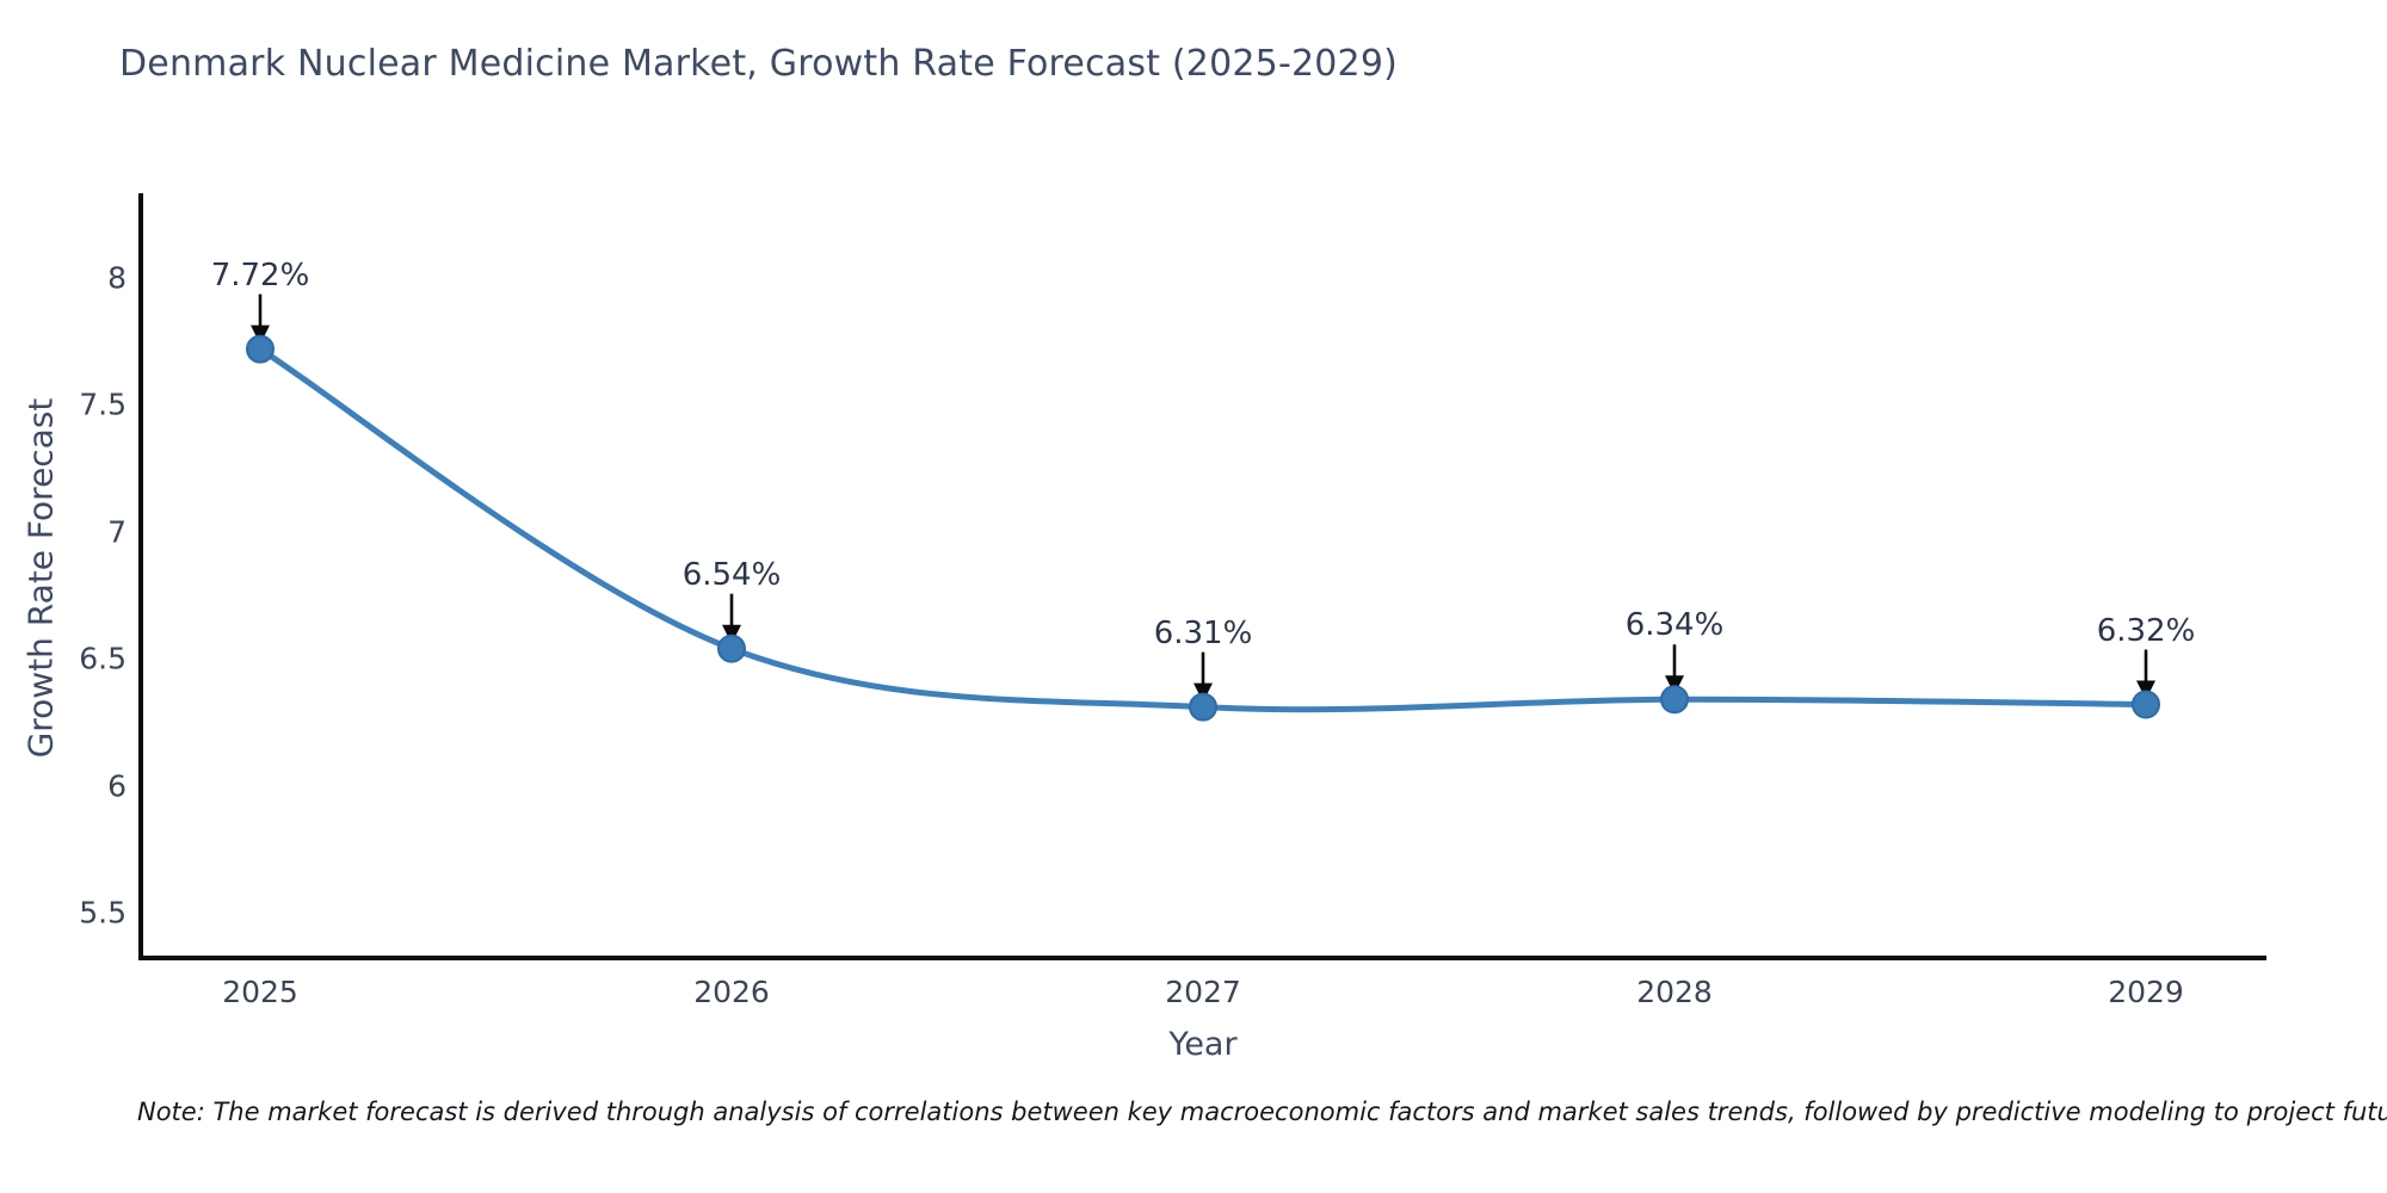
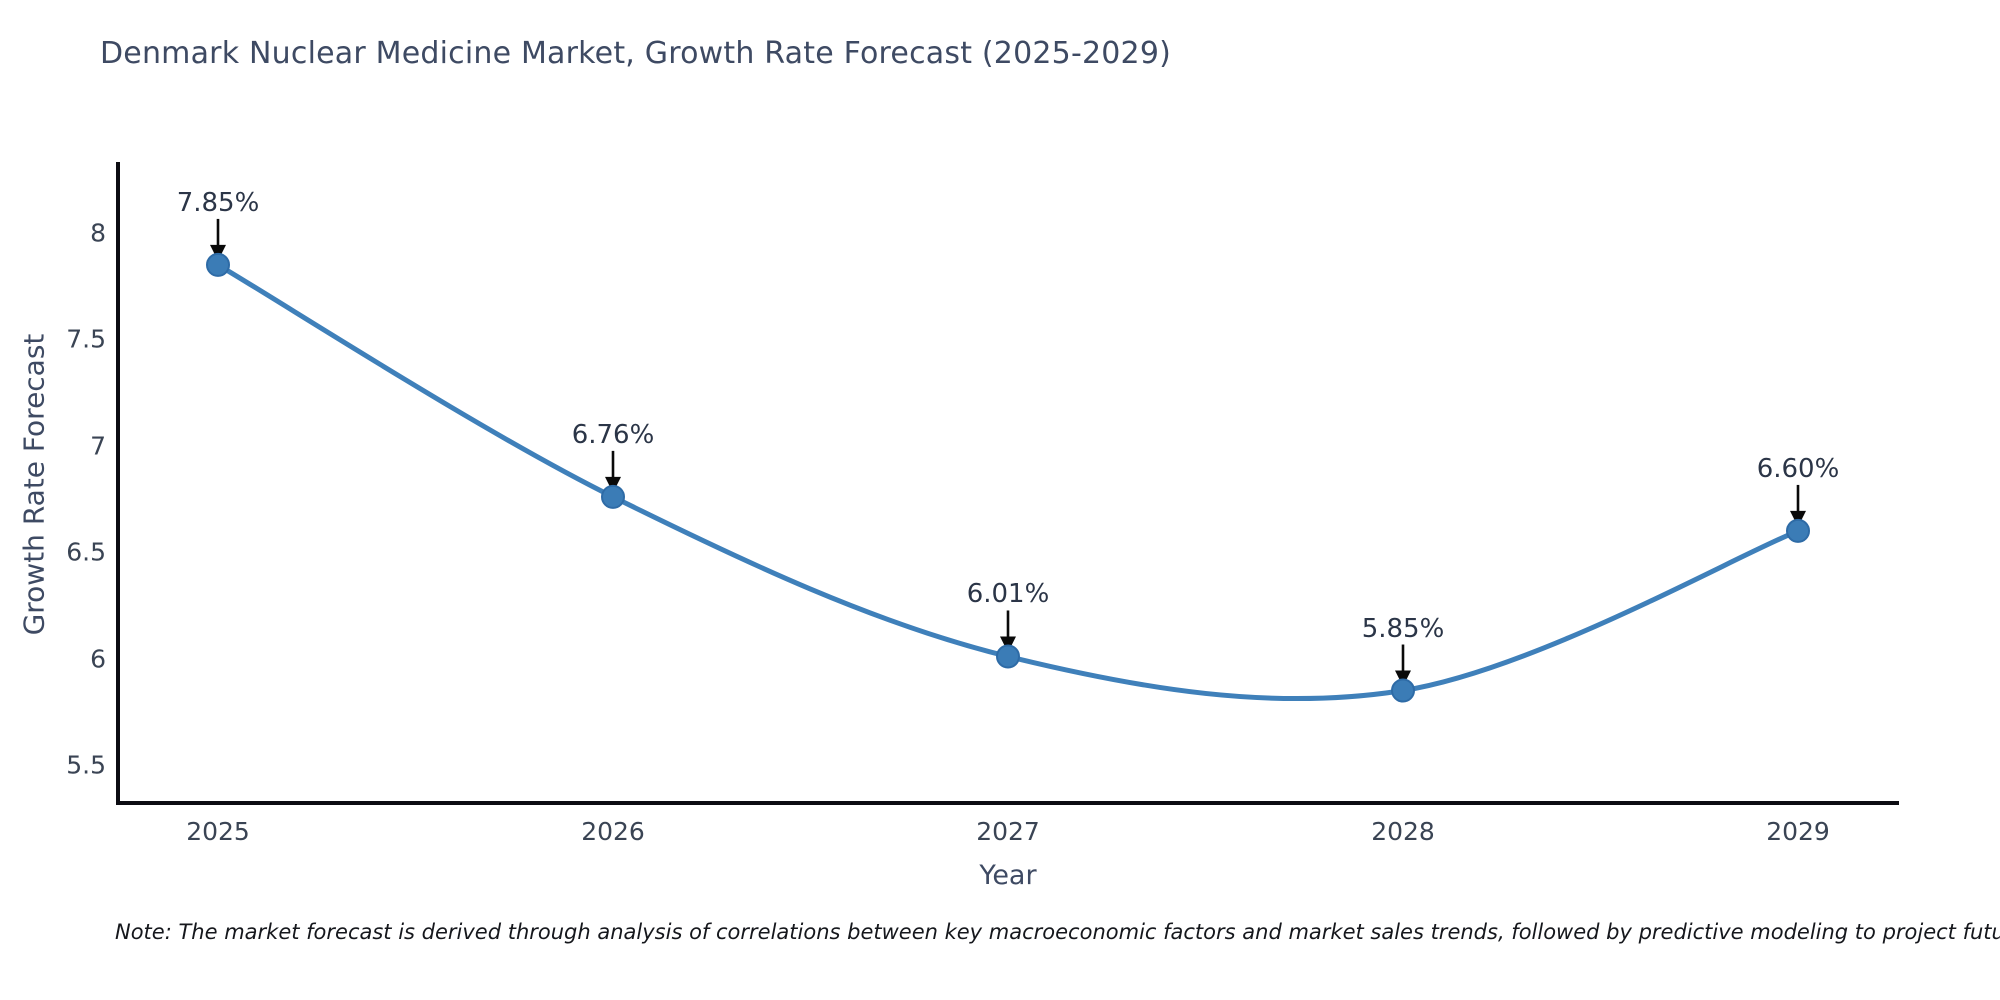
2025: 7.72% -> 7.85%
2026: 6.54% -> 6.76%
2027: 6.31% -> 6.01%
2028: 6.34% -> 5.85%
2029: 6.32% -> 6.60%
